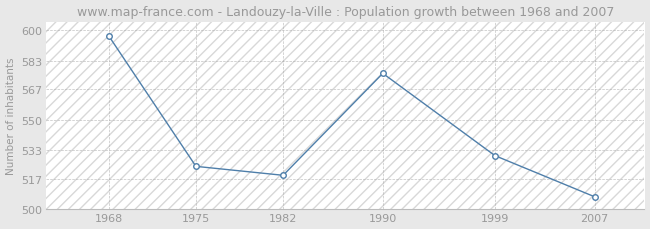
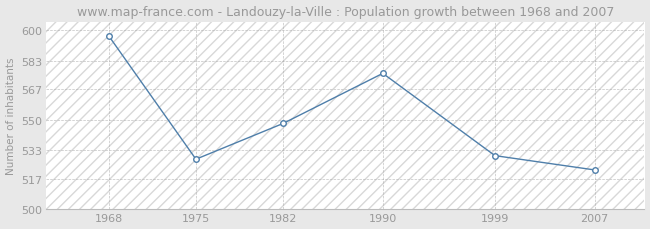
1975: 524 -> 528
1982: 519 -> 548
2007: 507 -> 522
